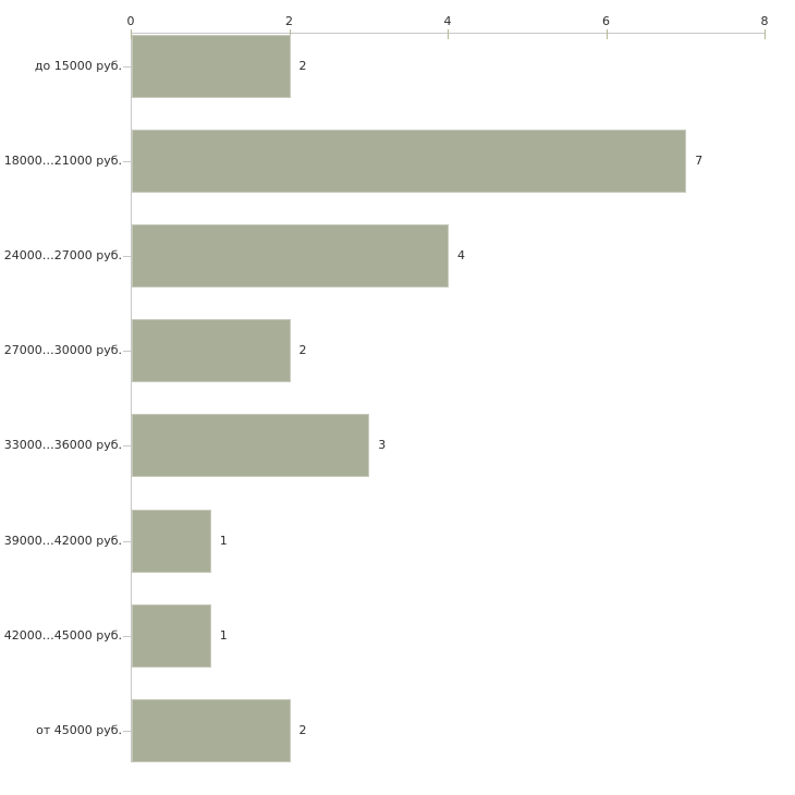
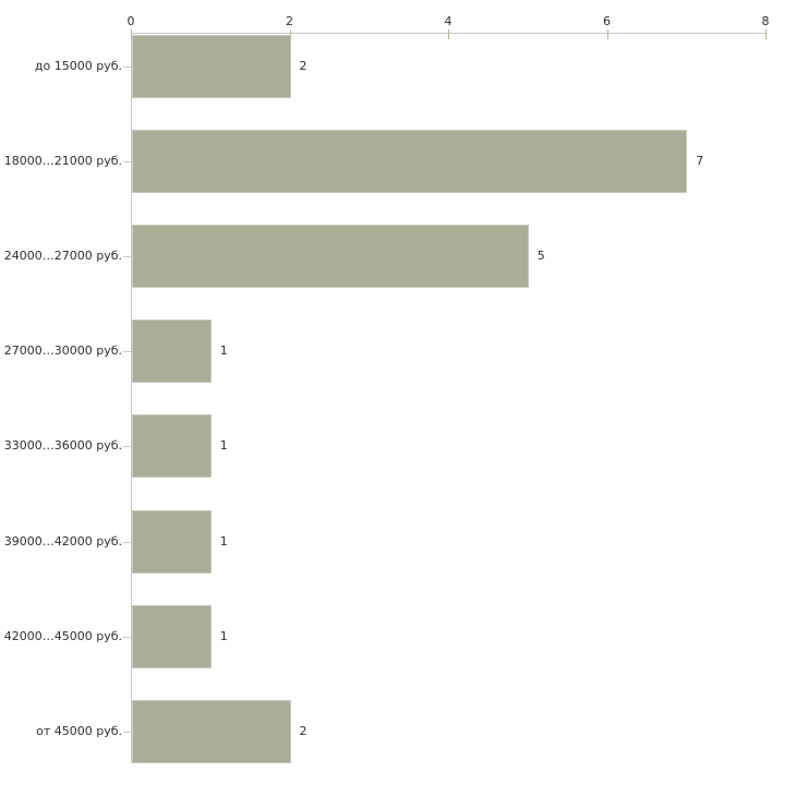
24000…27000 руб.: 4 -> 5
27000…30000 руб.: 2 -> 1
33000…36000 руб.: 3 -> 1
